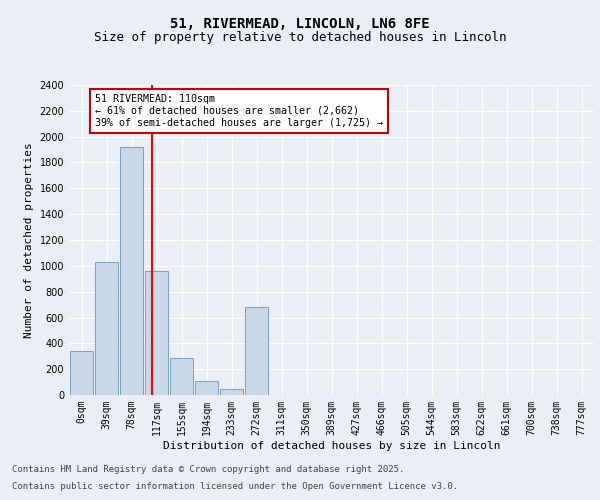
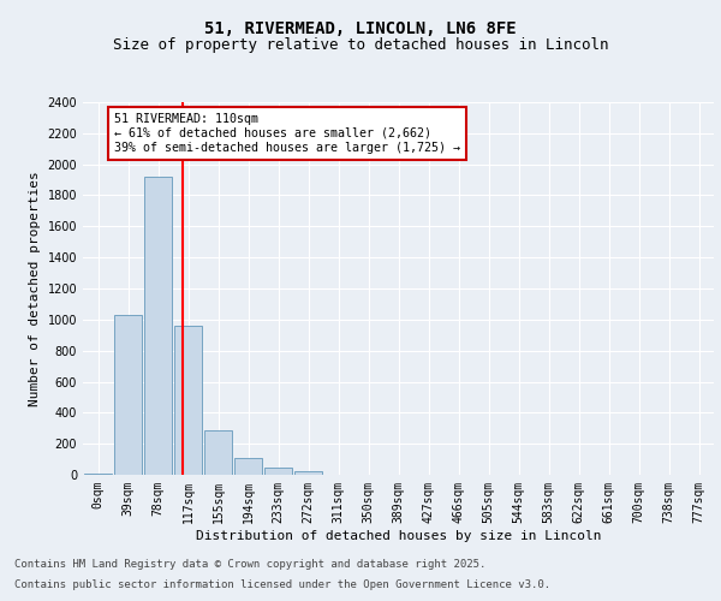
0sqm: 340 -> 0
272sqm: 680 -> 20
